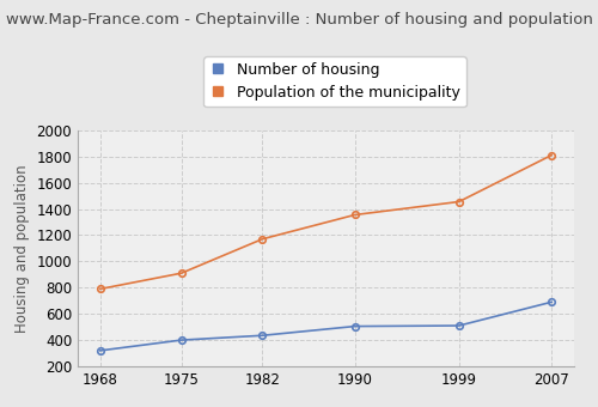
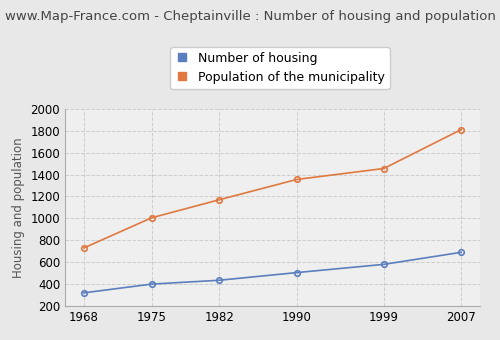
Population of the municipality/1968: 790 -> 730
Population of the municipality/1975: 910 -> 1000
Number of housing/1999: 510 -> 580
